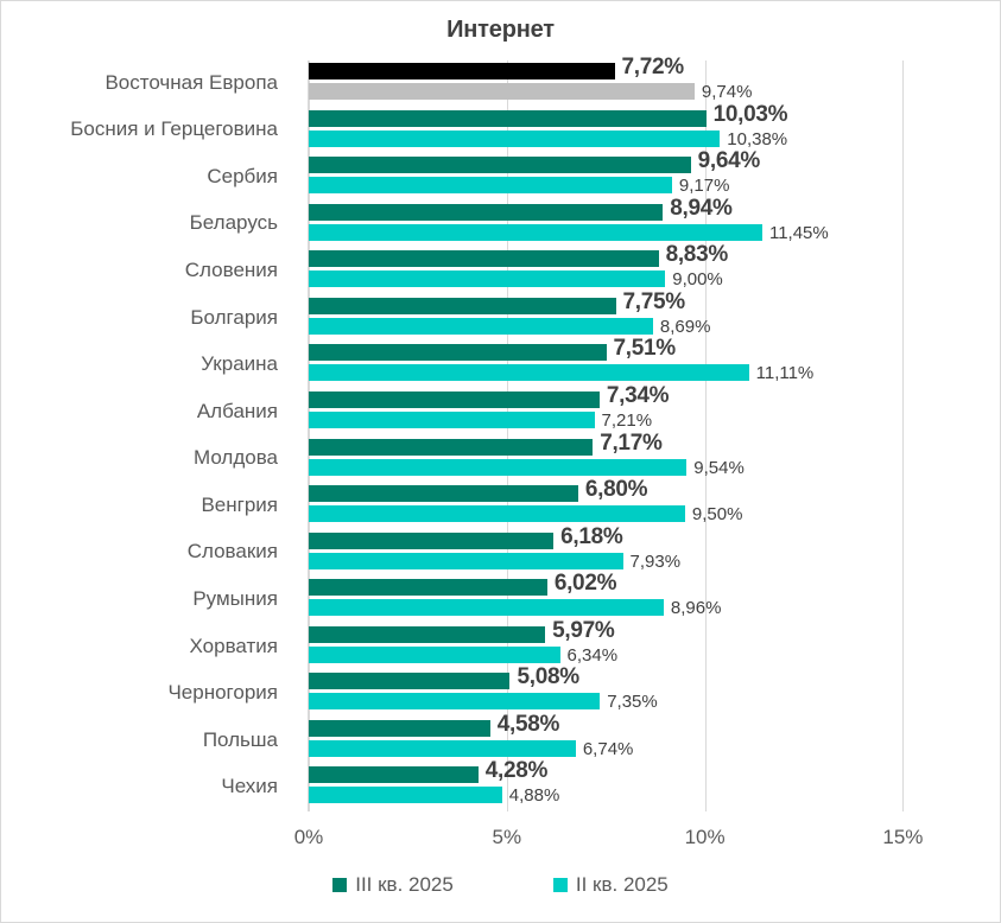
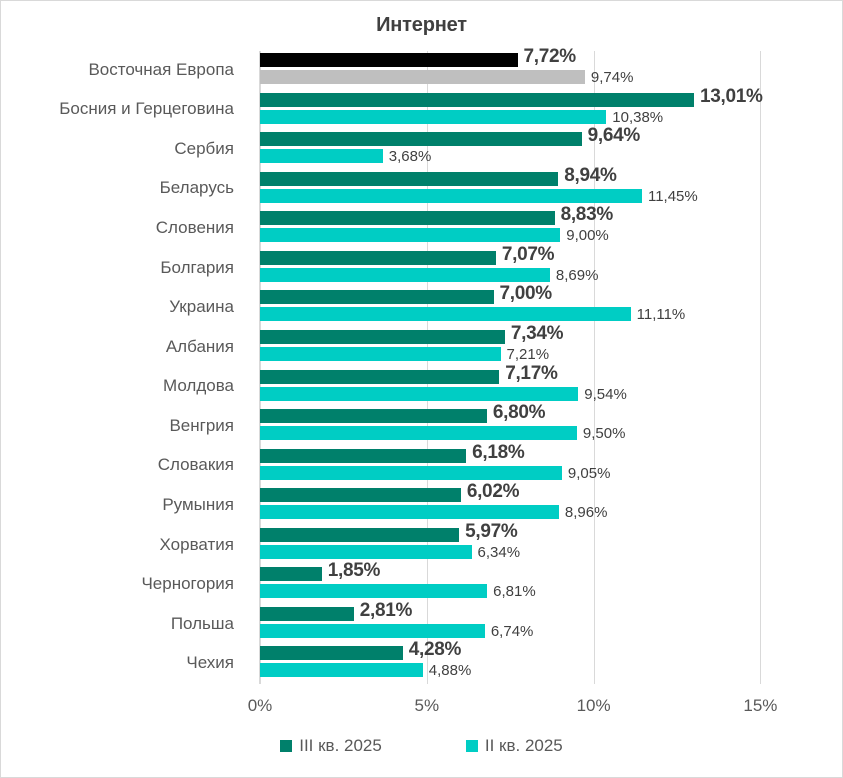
III кв. 2025/Босния и Герцеговина: 10,03% -> 13,01%
II кв. 2025/Сербия: 9,17% -> 3,68%
III кв. 2025/Болгария: 7,75% -> 7,07%
III кв. 2025/Украина: 7,51% -> 7,00%
II кв. 2025/Словакия: 7,93% -> 9,05%
III кв. 2025/Черногория: 5,08% -> 1,85%
II кв. 2025/Черногория: 7,35% -> 6,81%
III кв. 2025/Польша: 4,58% -> 2,81%
